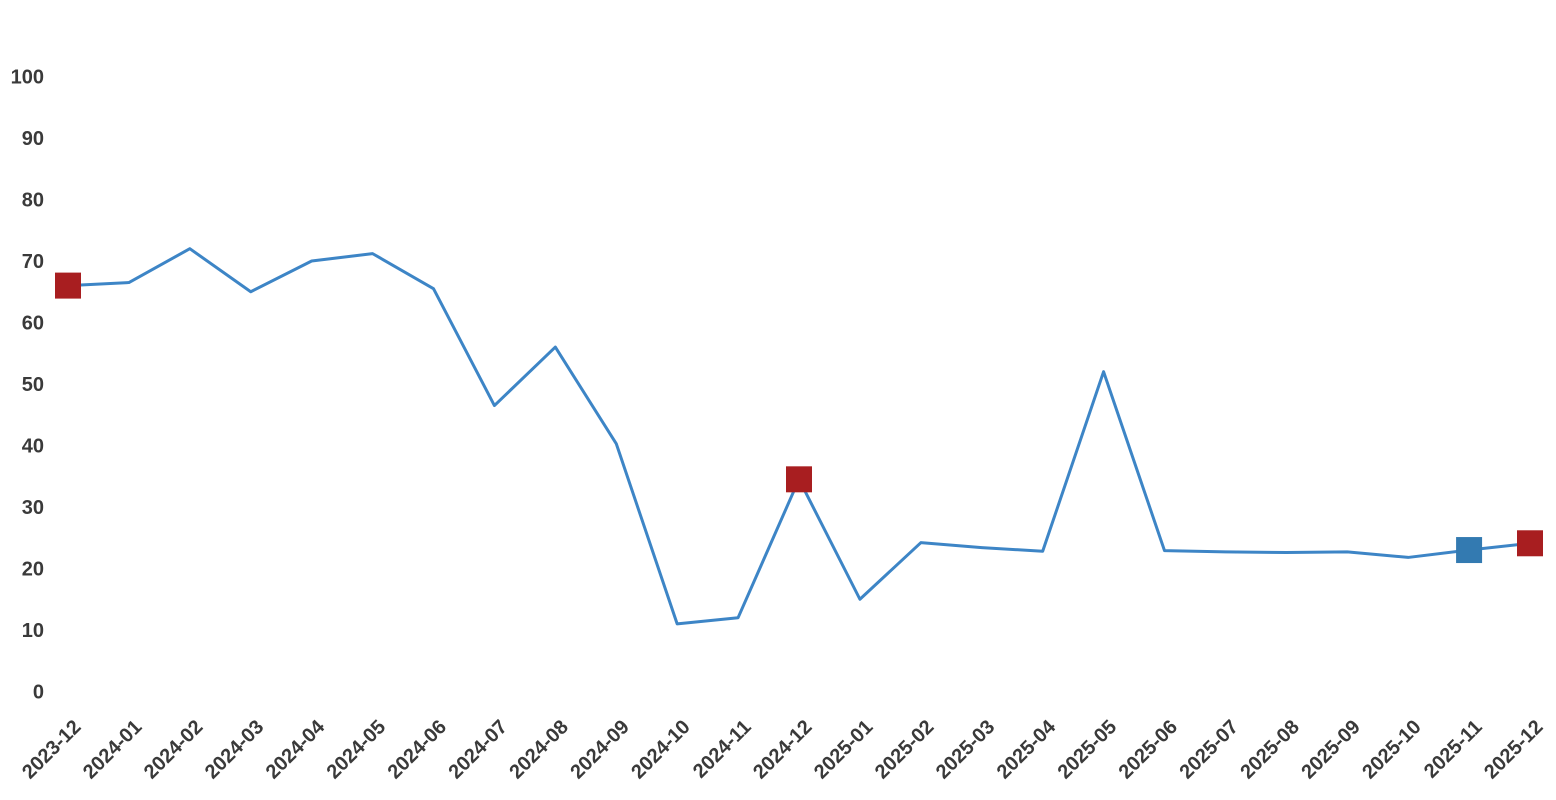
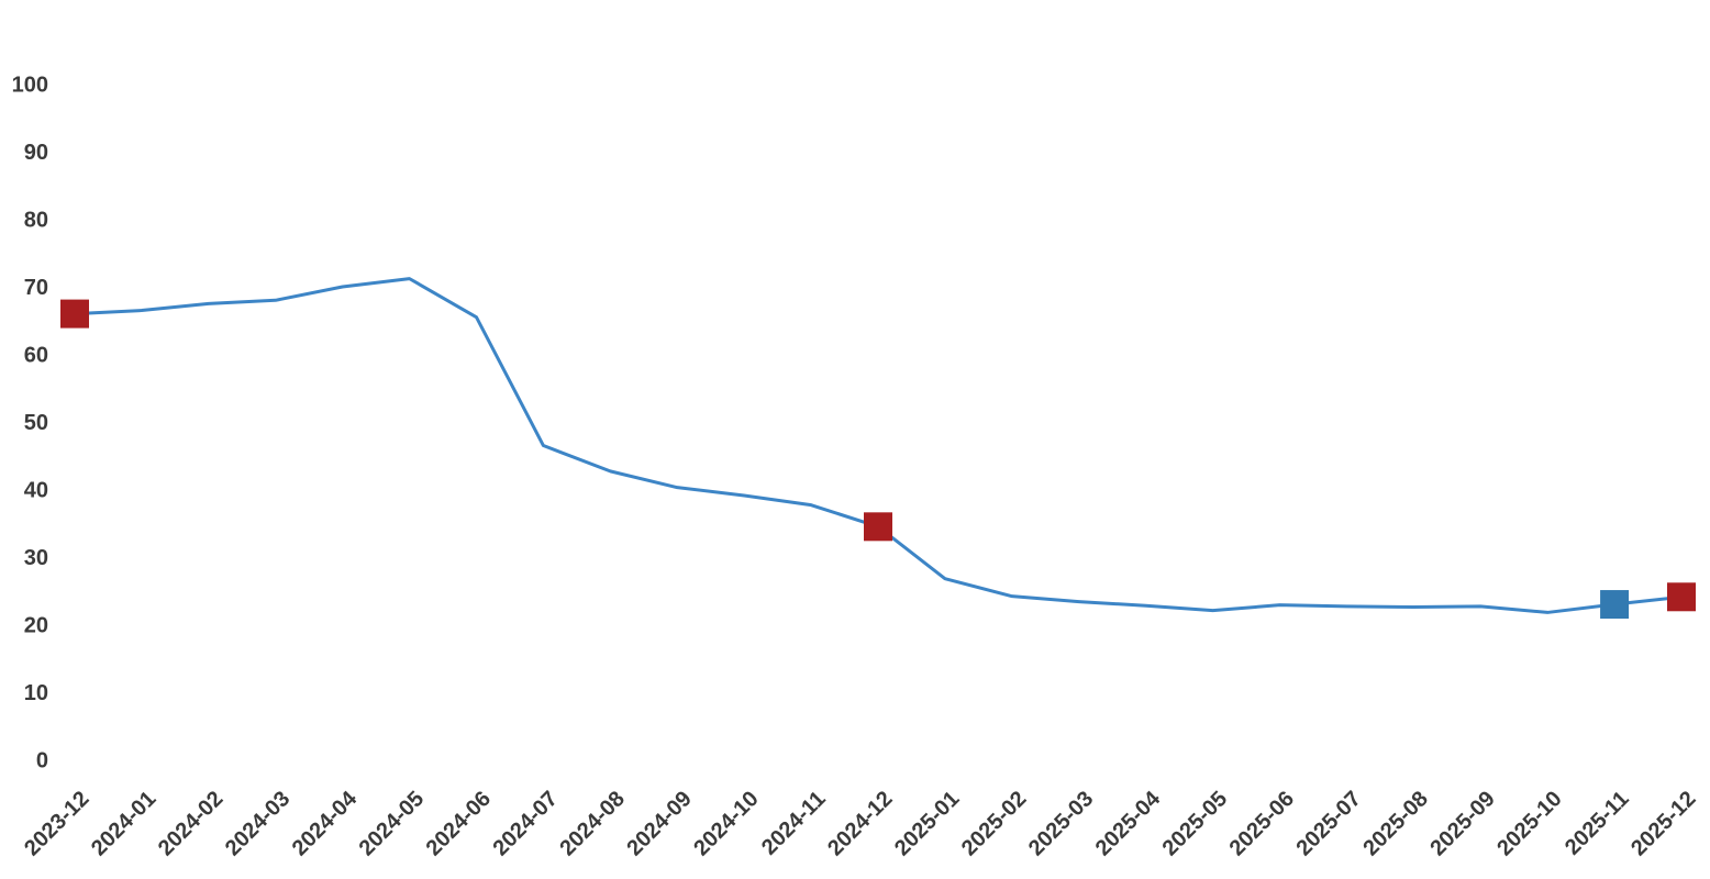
2024-02: 72 -> 68
2024-03: 65 -> 68
2024-08: 56 -> 43
2024-10: 11 -> 39
2024-11: 12 -> 38
2025-01: 15 -> 27
2025-05: 52 -> 22
